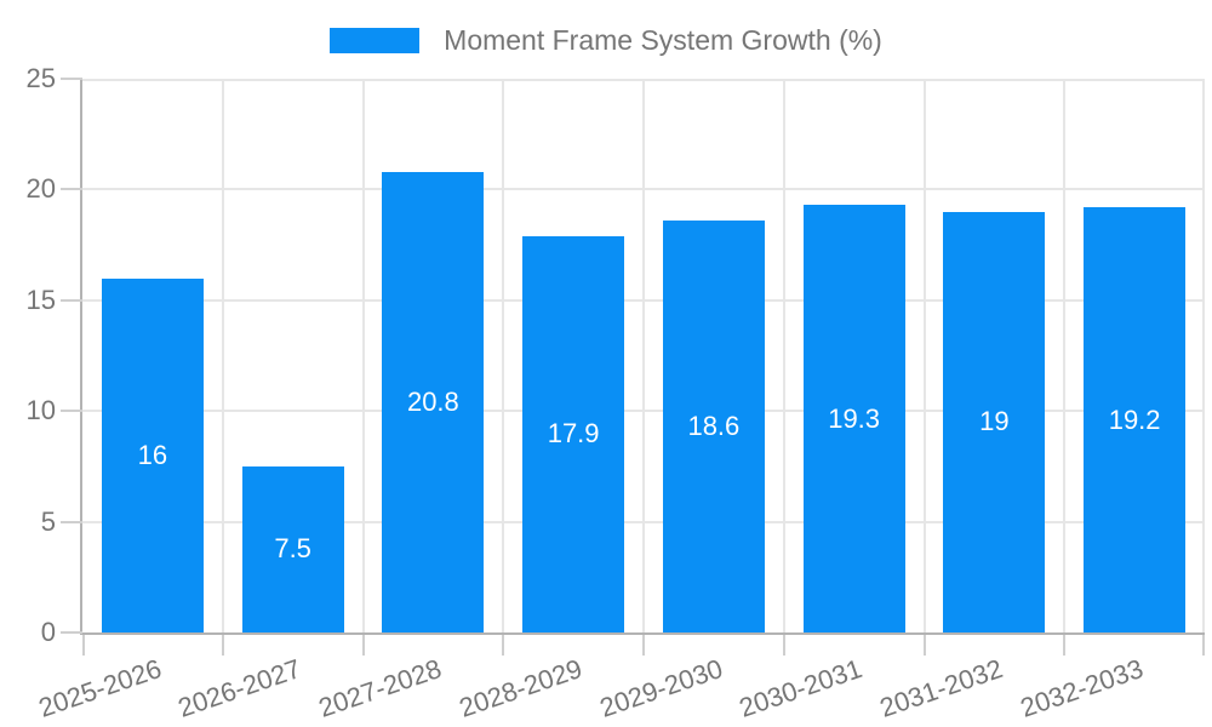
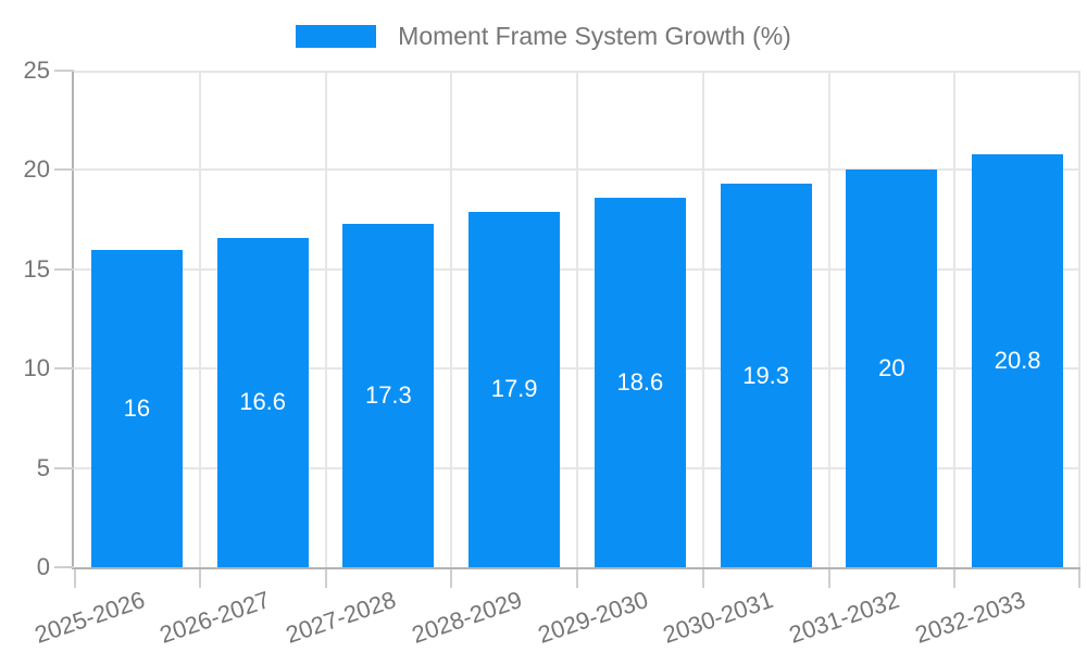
2026-2027: 7.5 -> 16.6
2027-2028: 20.8 -> 17.3
2031-2032: 19 -> 20
2032-2033: 19.2 -> 20.8
